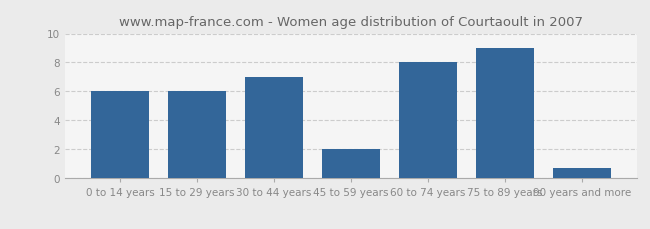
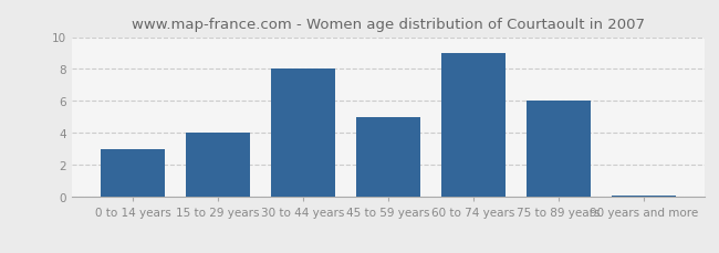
0 to 14 years: 6.0 -> 3.0
15 to 29 years: 6.0 -> 4.0
30 to 44 years: 7.0 -> 8.0
45 to 59 years: 2.0 -> 5.0
60 to 74 years: 8.0 -> 9.0
75 to 89 years: 9.0 -> 6.0
90 years and more: 0.7 -> 0.1
